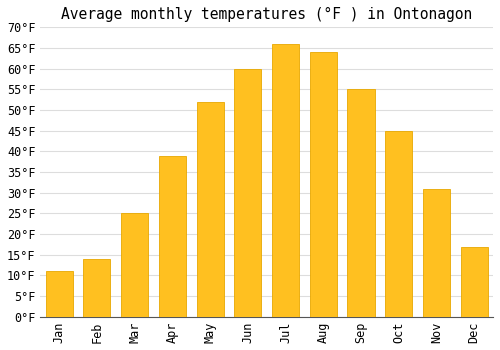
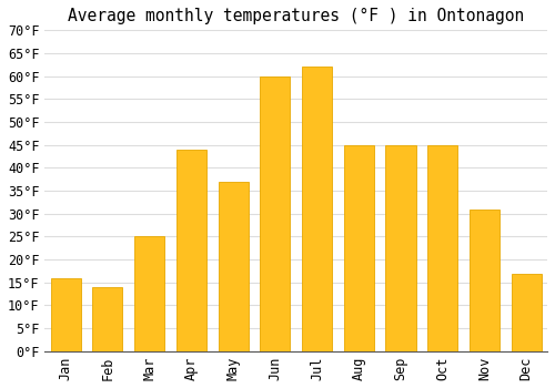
Jan: 11°F -> 16°F
Apr: 39°F -> 44°F
May: 52°F -> 37°F
Jul: 66°F -> 62°F
Aug: 64°F -> 45°F
Sep: 55°F -> 45°F
